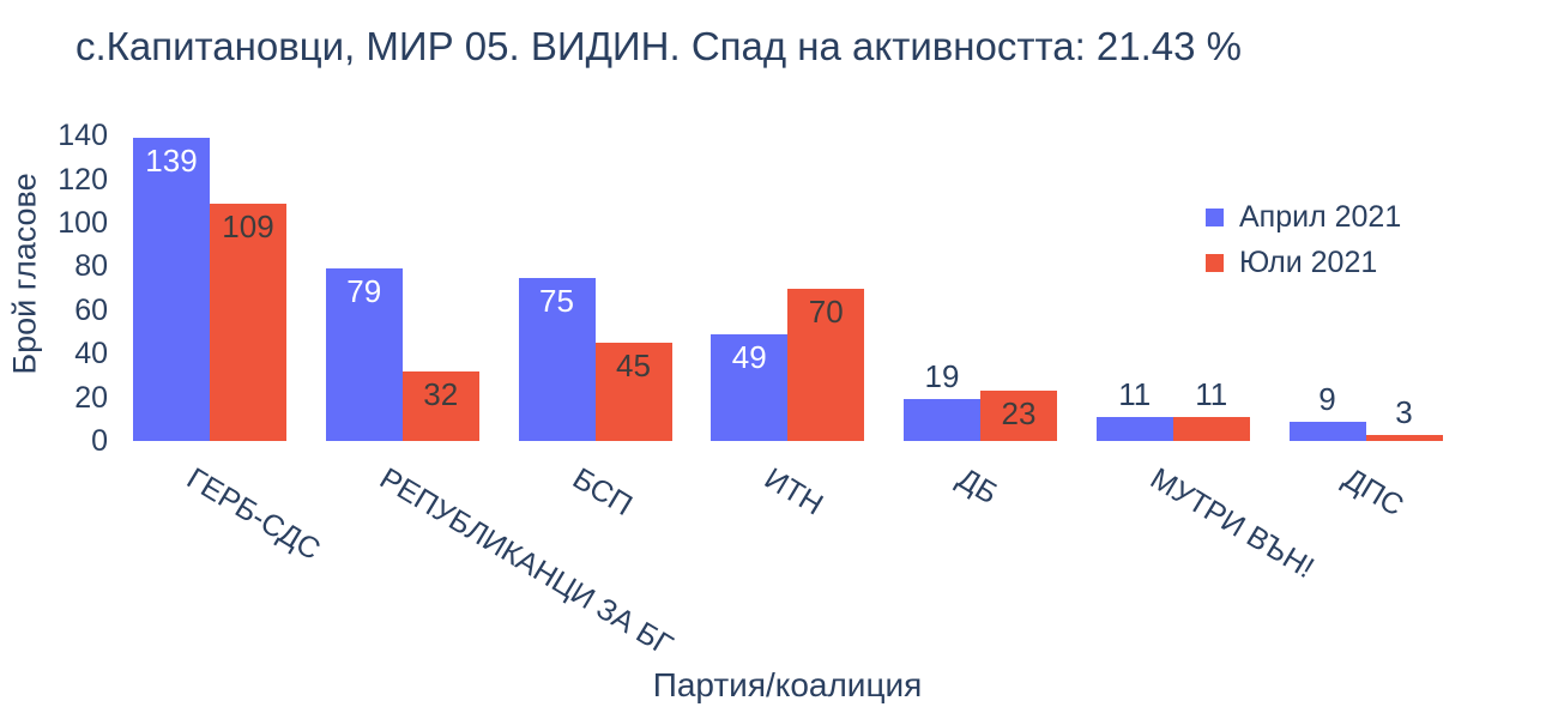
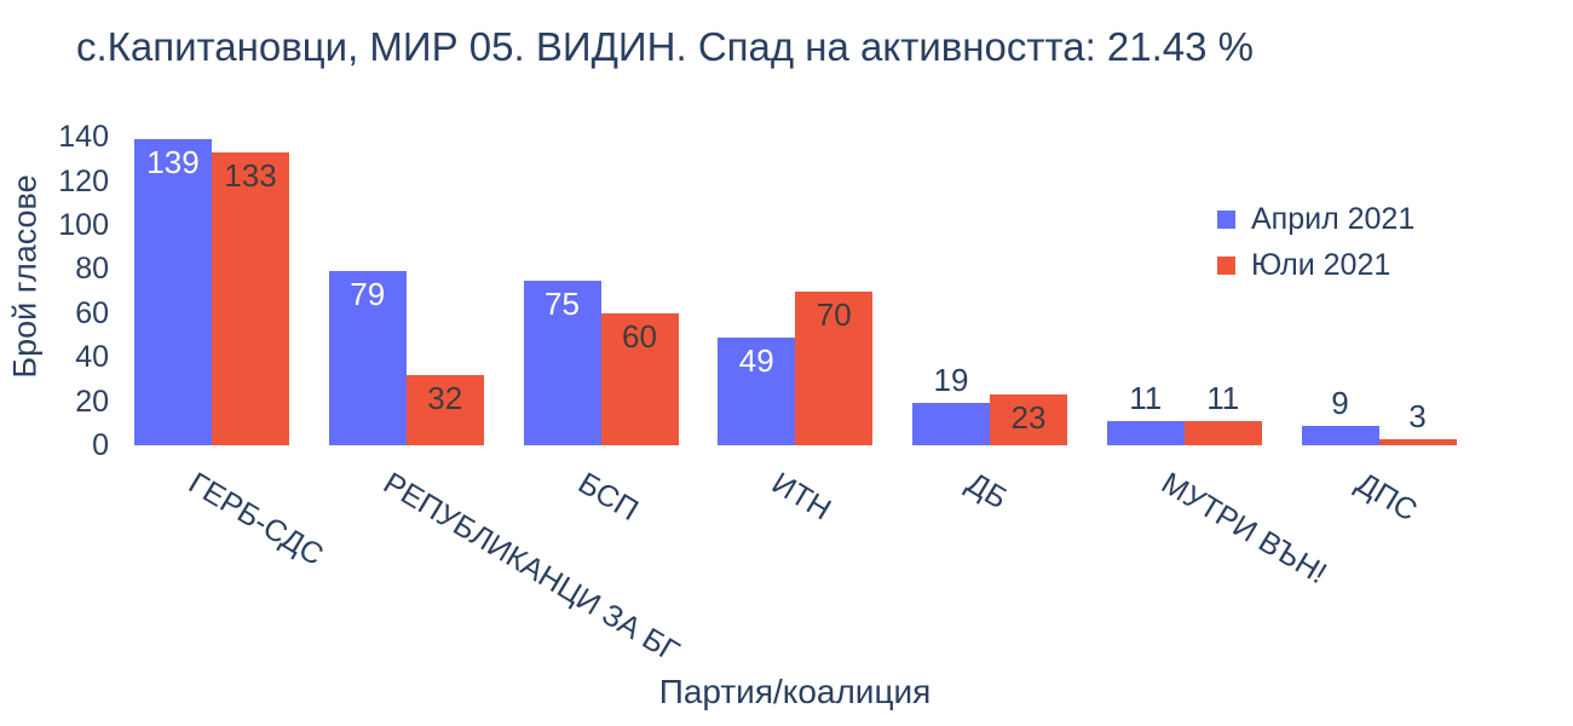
Юли 2021/ГЕРБ-СДС: 109 -> 133
Юли 2021/БСП: 45 -> 60
